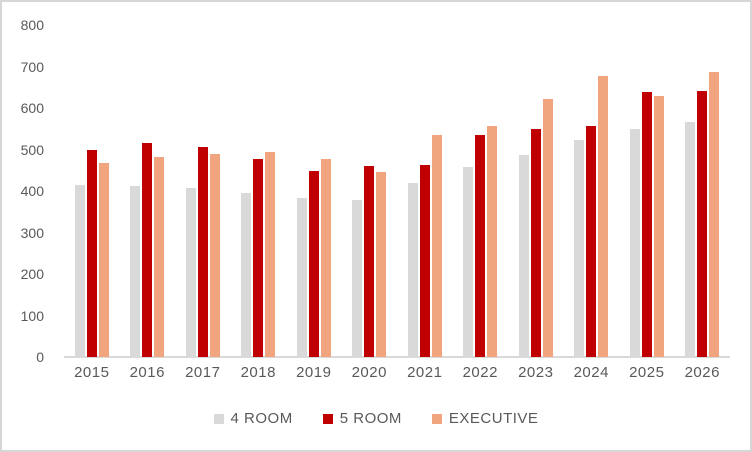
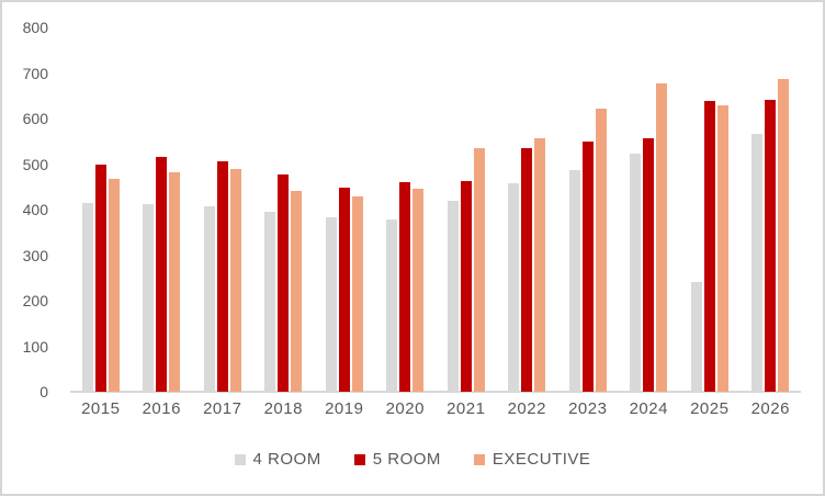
EXECUTIVE/2018: 490 -> 440
EXECUTIVE/2019: 480 -> 430
4 ROOM/2025: 550 -> 240
